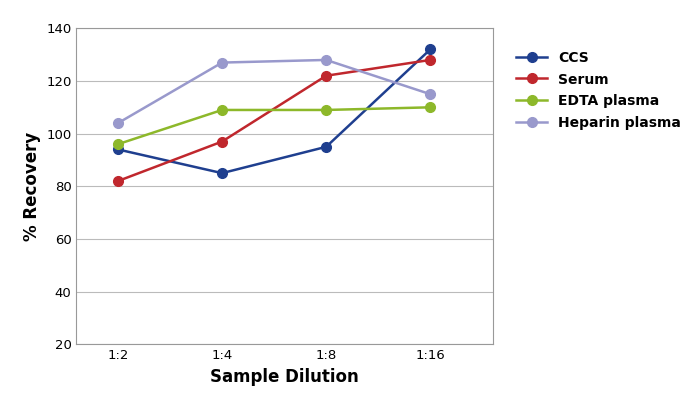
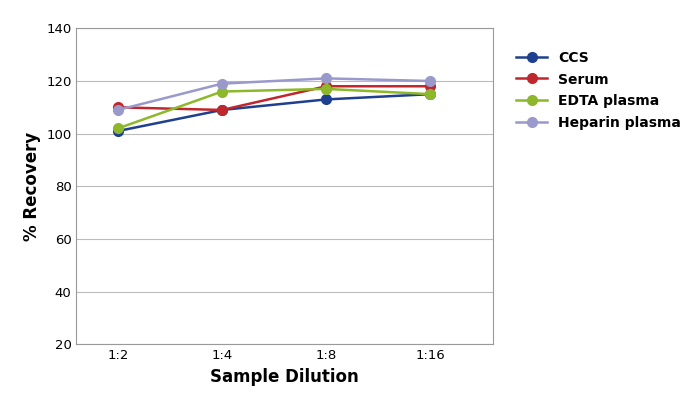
CCS/1:2: 94 -> 101
Serum/1:2: 82 -> 110
EDTA plasma/1:2: 96 -> 102
Heparin plasma/1:2: 104 -> 109
CCS/1:4: 85 -> 109
Serum/1:4: 97 -> 109
EDTA plasma/1:4: 109 -> 116
Heparin plasma/1:4: 127 -> 119
CCS/1:8: 95 -> 113
Serum/1:8: 122 -> 118
EDTA plasma/1:8: 109 -> 117
Heparin plasma/1:8: 128 -> 121
CCS/1:16: 132 -> 115
Serum/1:16: 128 -> 118
EDTA plasma/1:16: 110 -> 115
Heparin plasma/1:16: 115 -> 120
